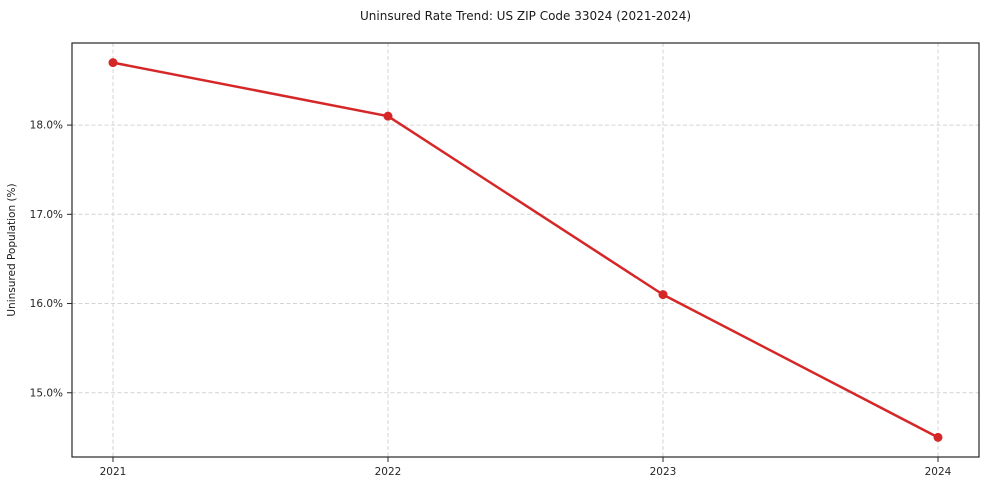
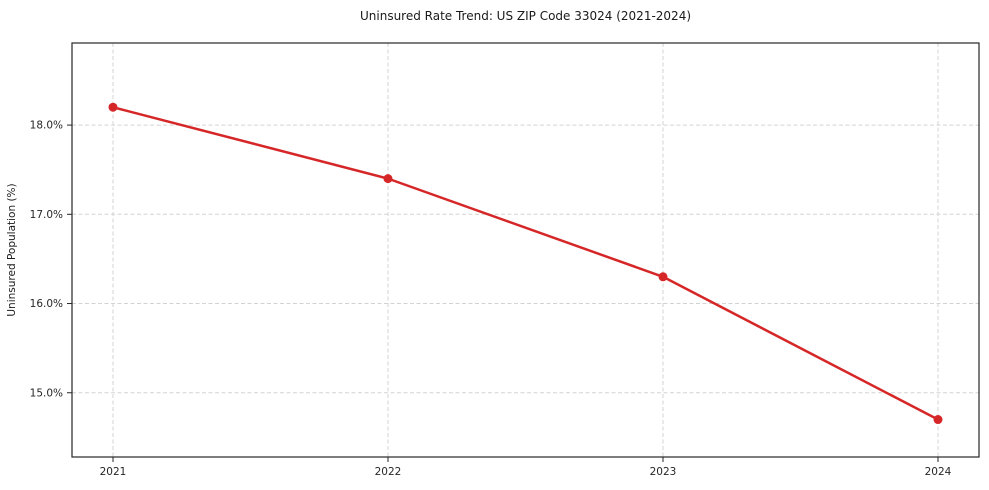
2021: 18.7% -> 18.2%
2022: 18.1% -> 17.4%
2023: 16.1% -> 16.3%
2024: 14.5% -> 14.7%
